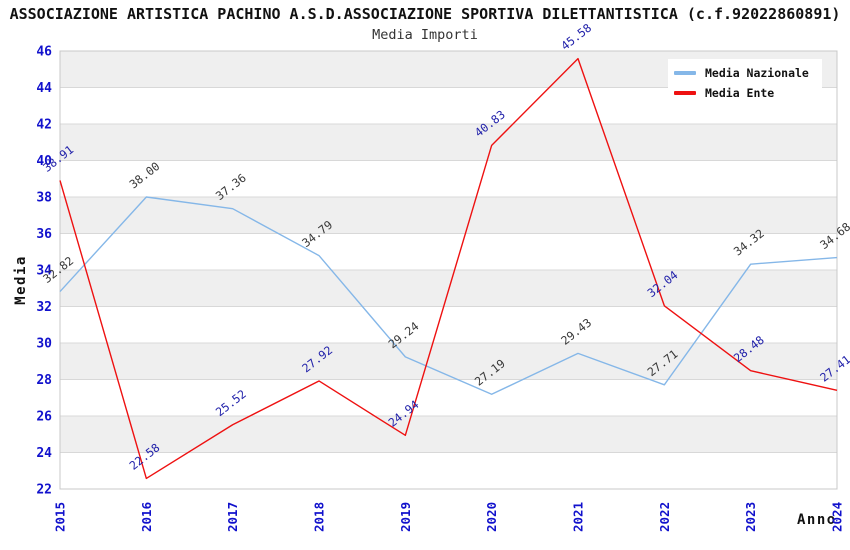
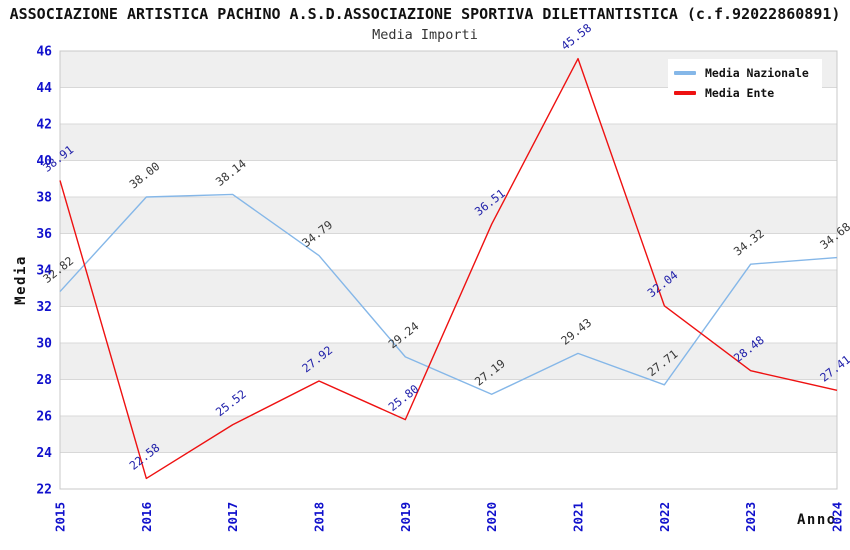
Media Nazionale/2017: 37.36 -> 38.14
Media Ente/2019: 24.94 -> 25.80
Media Ente/2020: 40.83 -> 36.51
